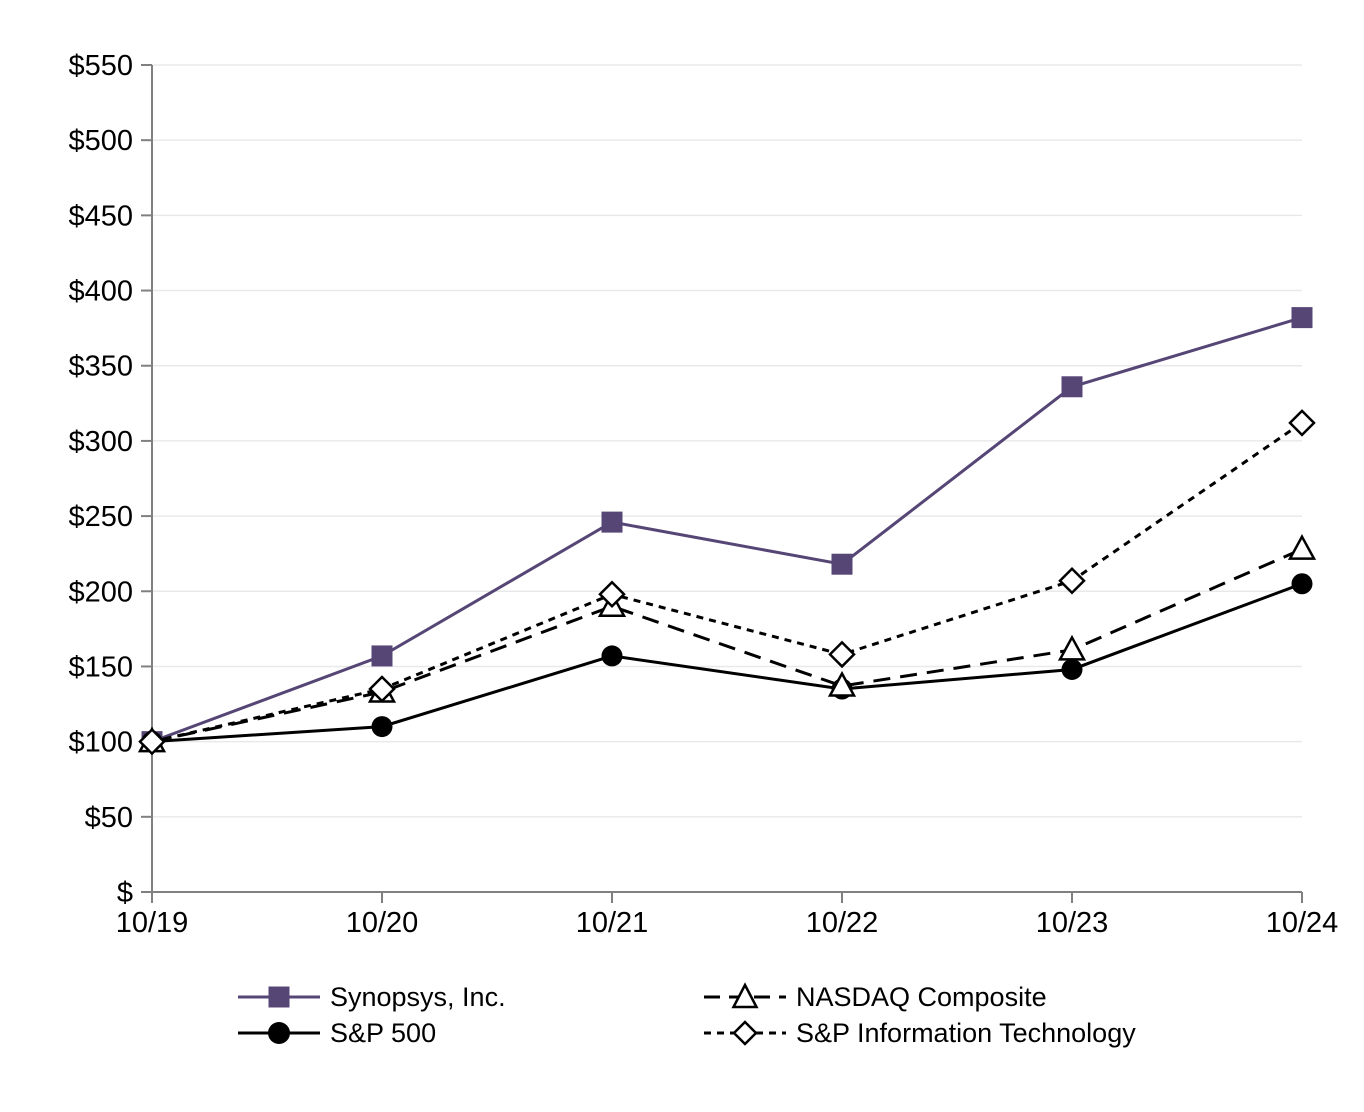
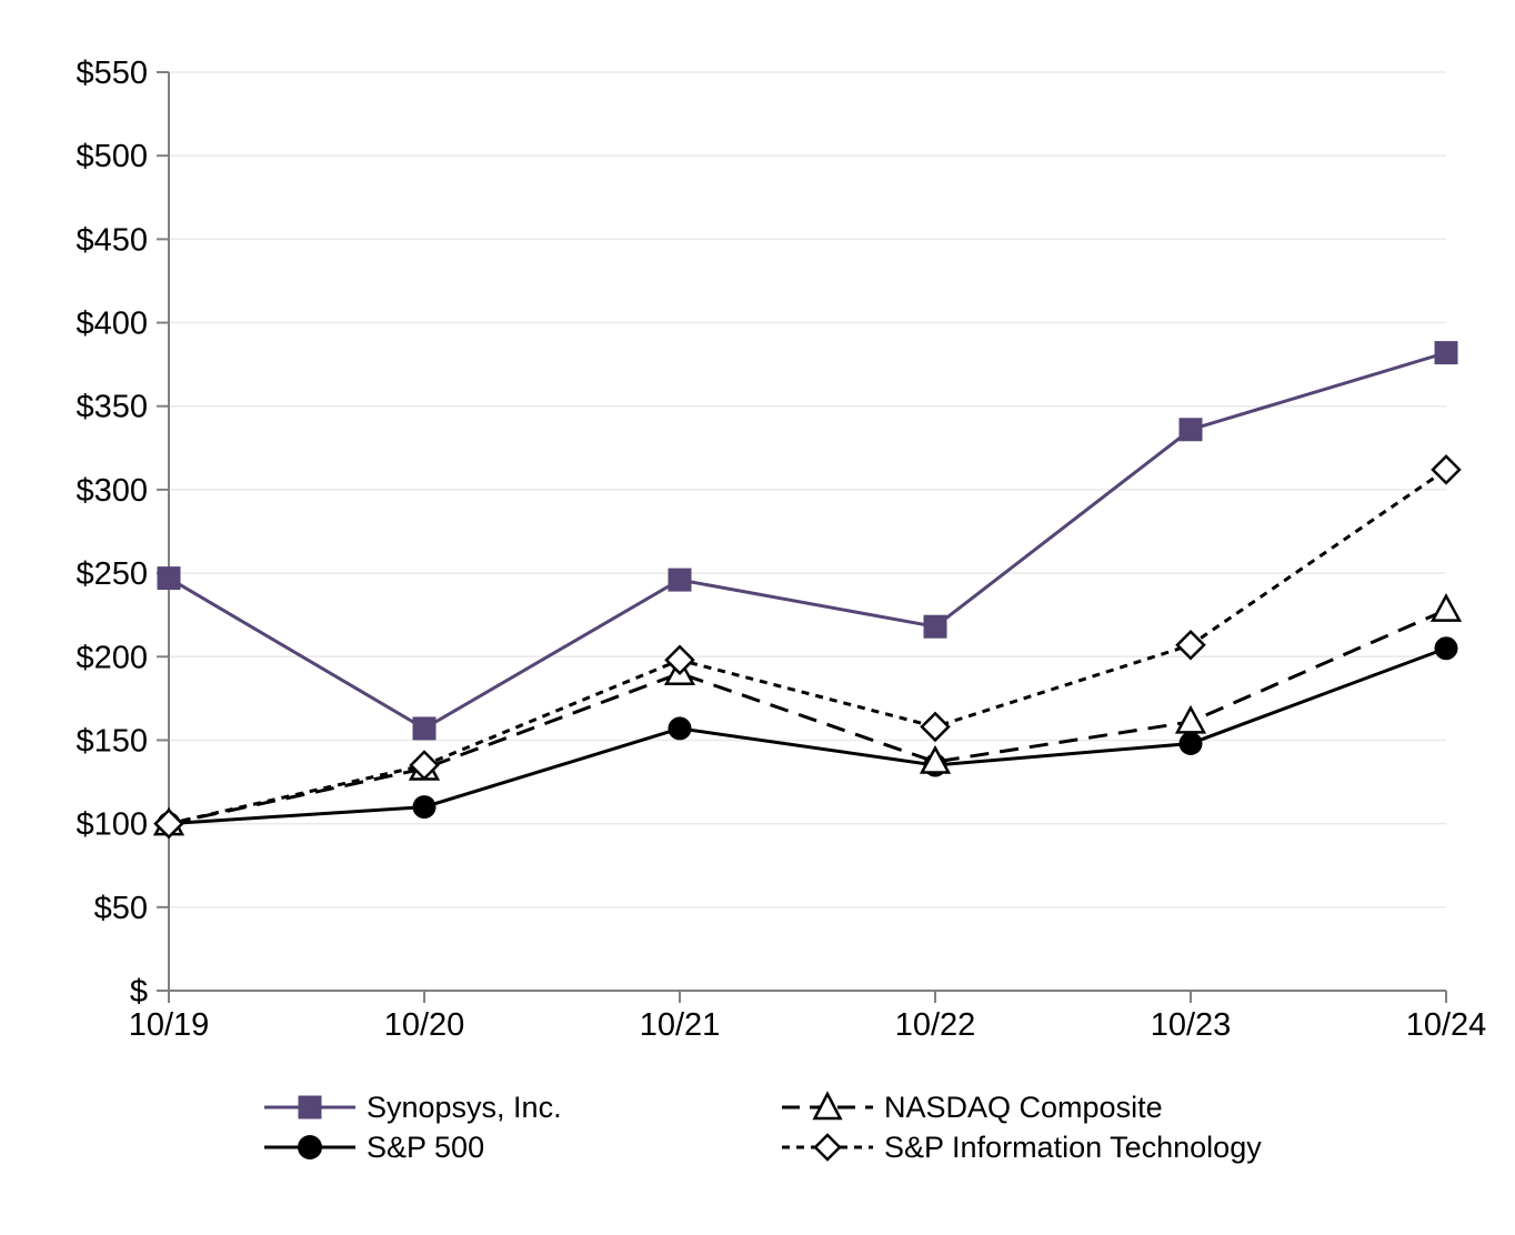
Synopsys, Inc./10/19: $100 -> $247
